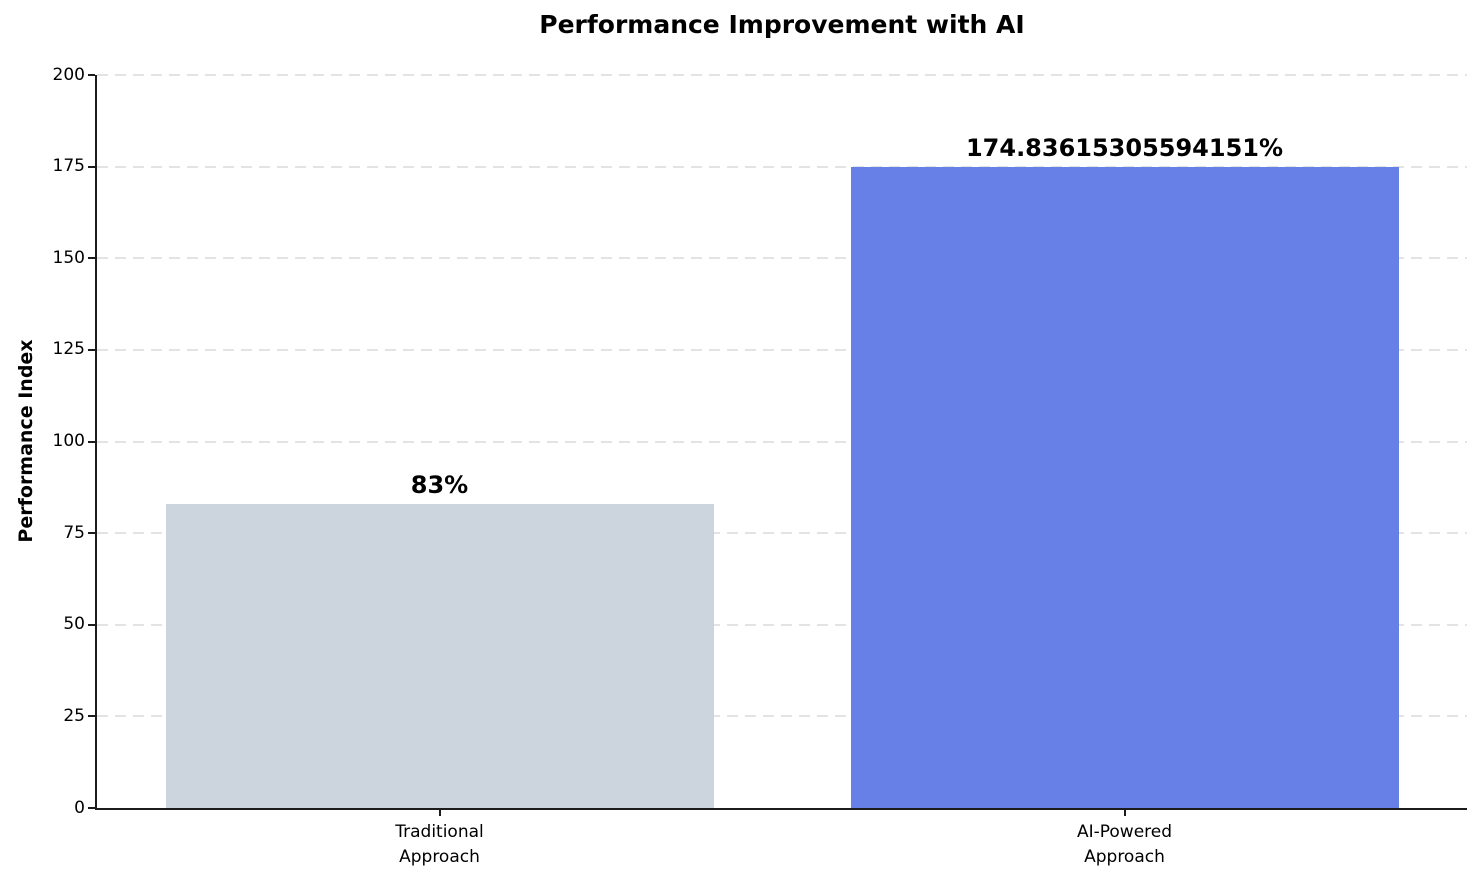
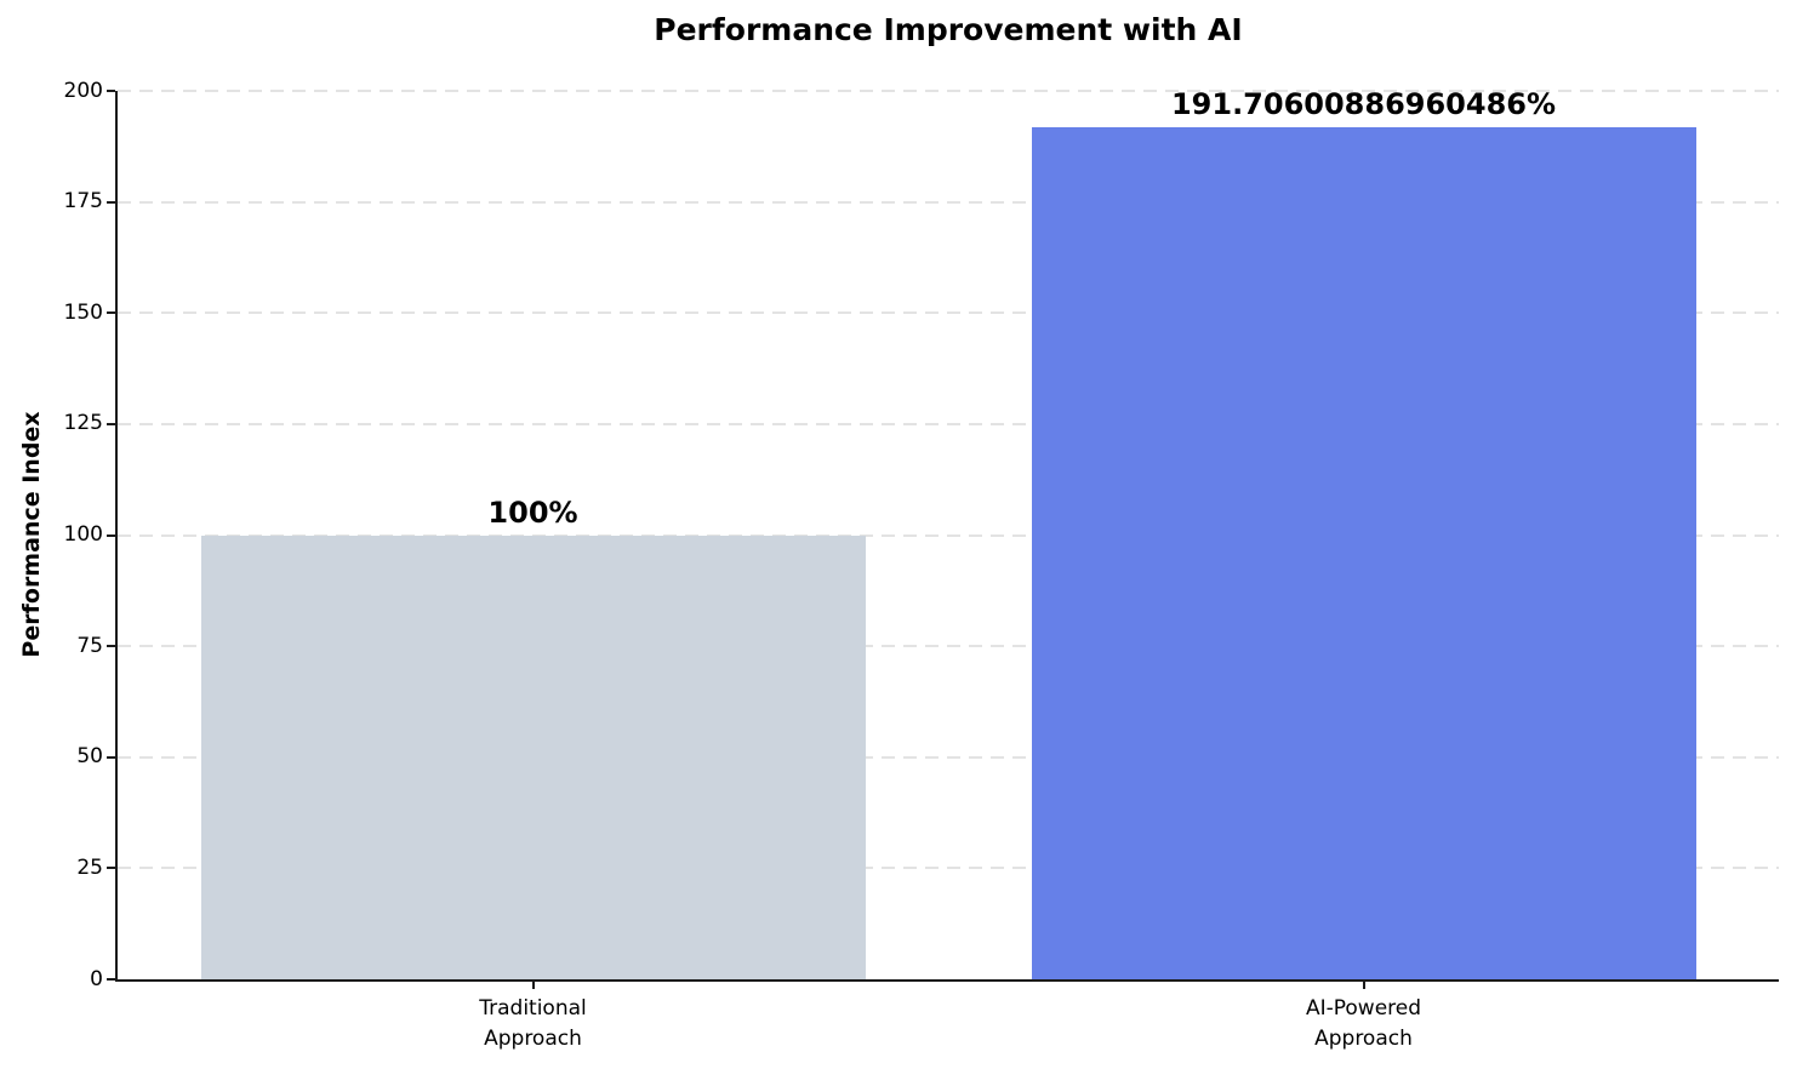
Traditional Approach: 83% -> 100%
AI-Powered Approach: 174.83615305594151% -> 191.70600886960486%
